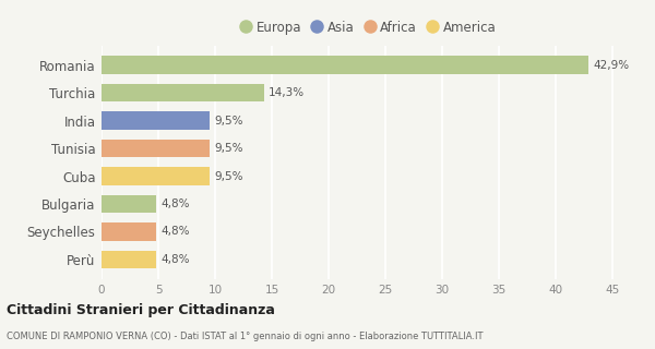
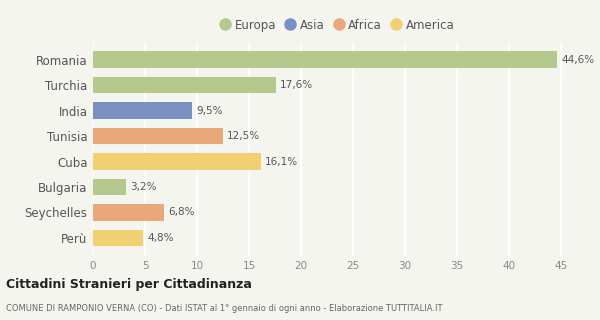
Romania: 42,9% -> 44,6%
Turchia: 14,3% -> 17,6%
Tunisia: 9,5% -> 12,5%
Cuba: 9,5% -> 16,1%
Bulgaria: 4,8% -> 3,2%
Seychelles: 4,8% -> 6,8%
